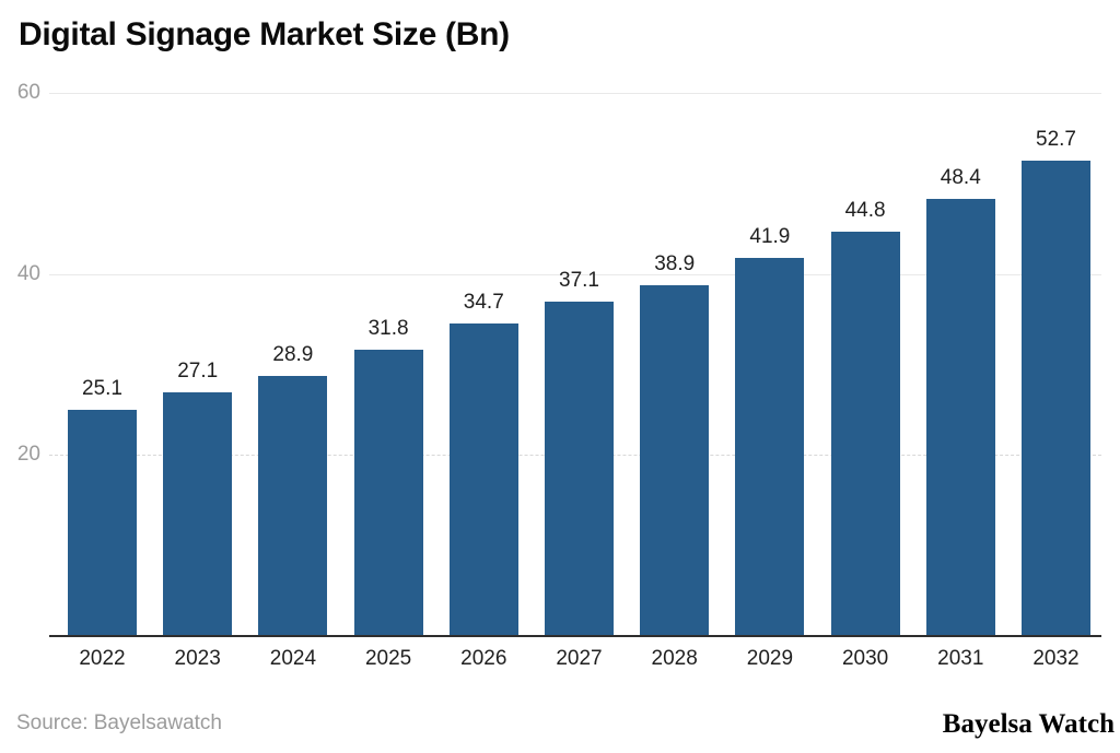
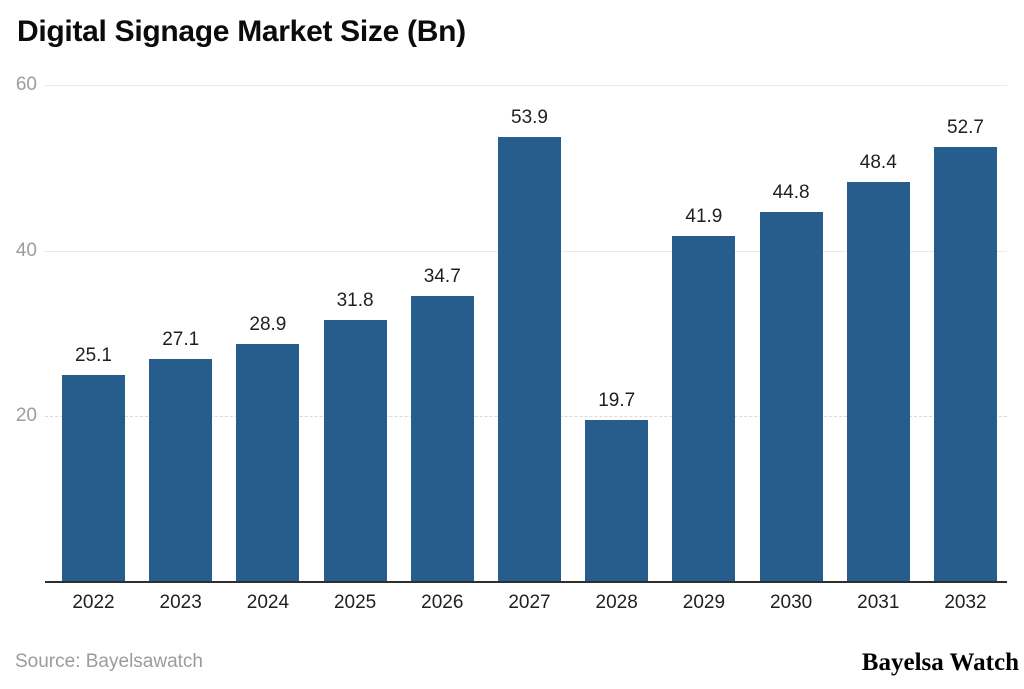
2027: 37.1 -> 53.9
2028: 38.9 -> 19.7
